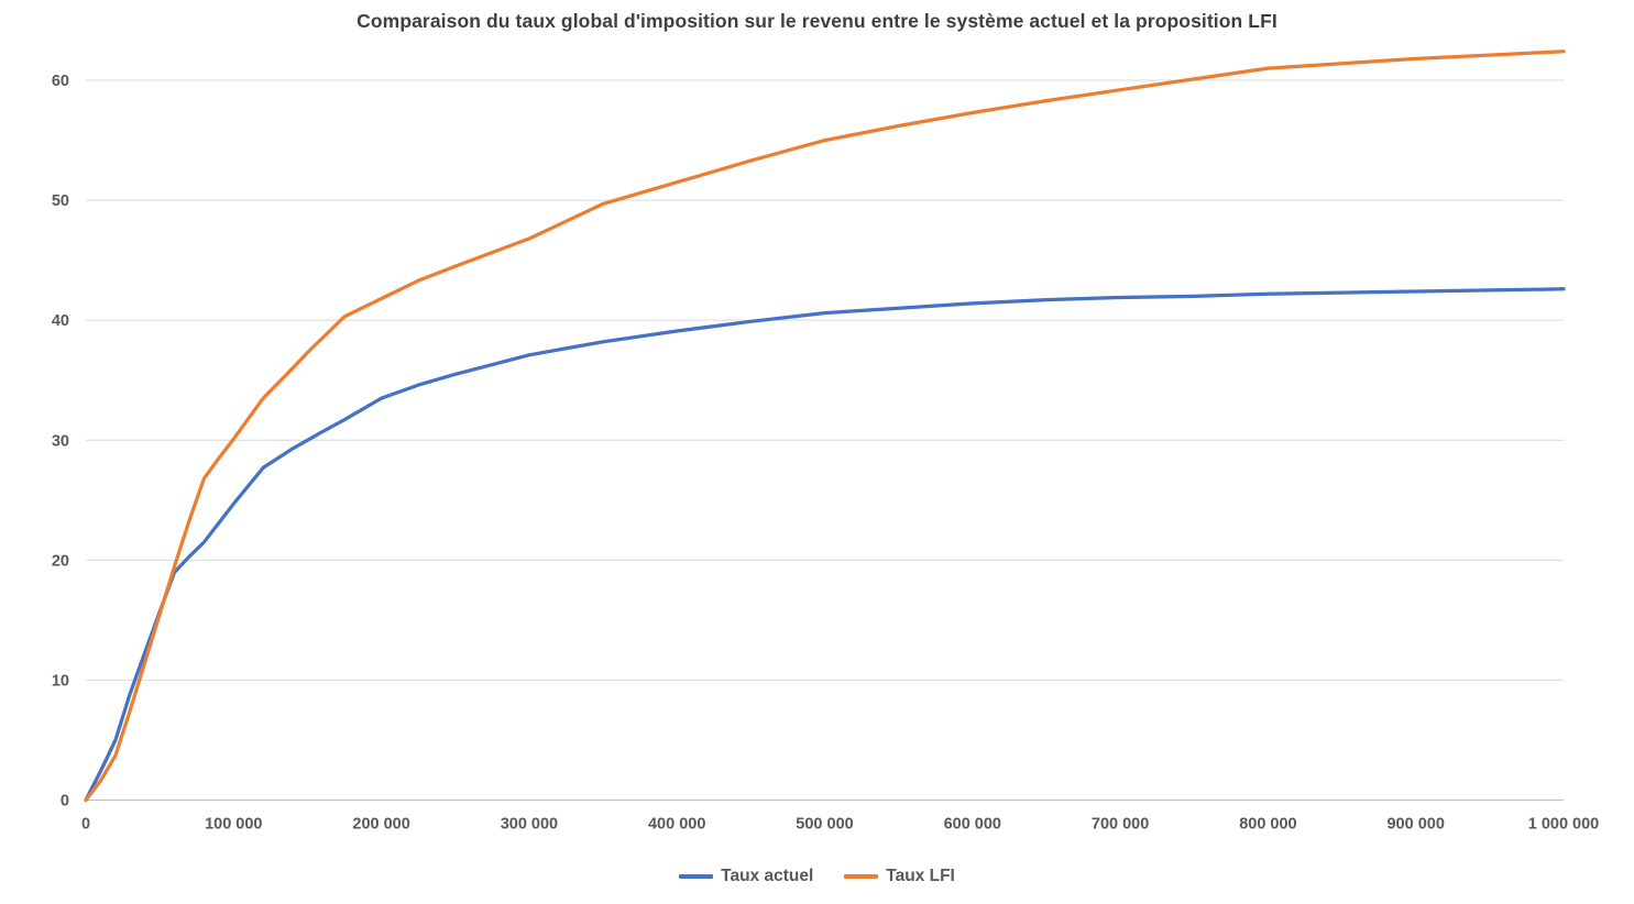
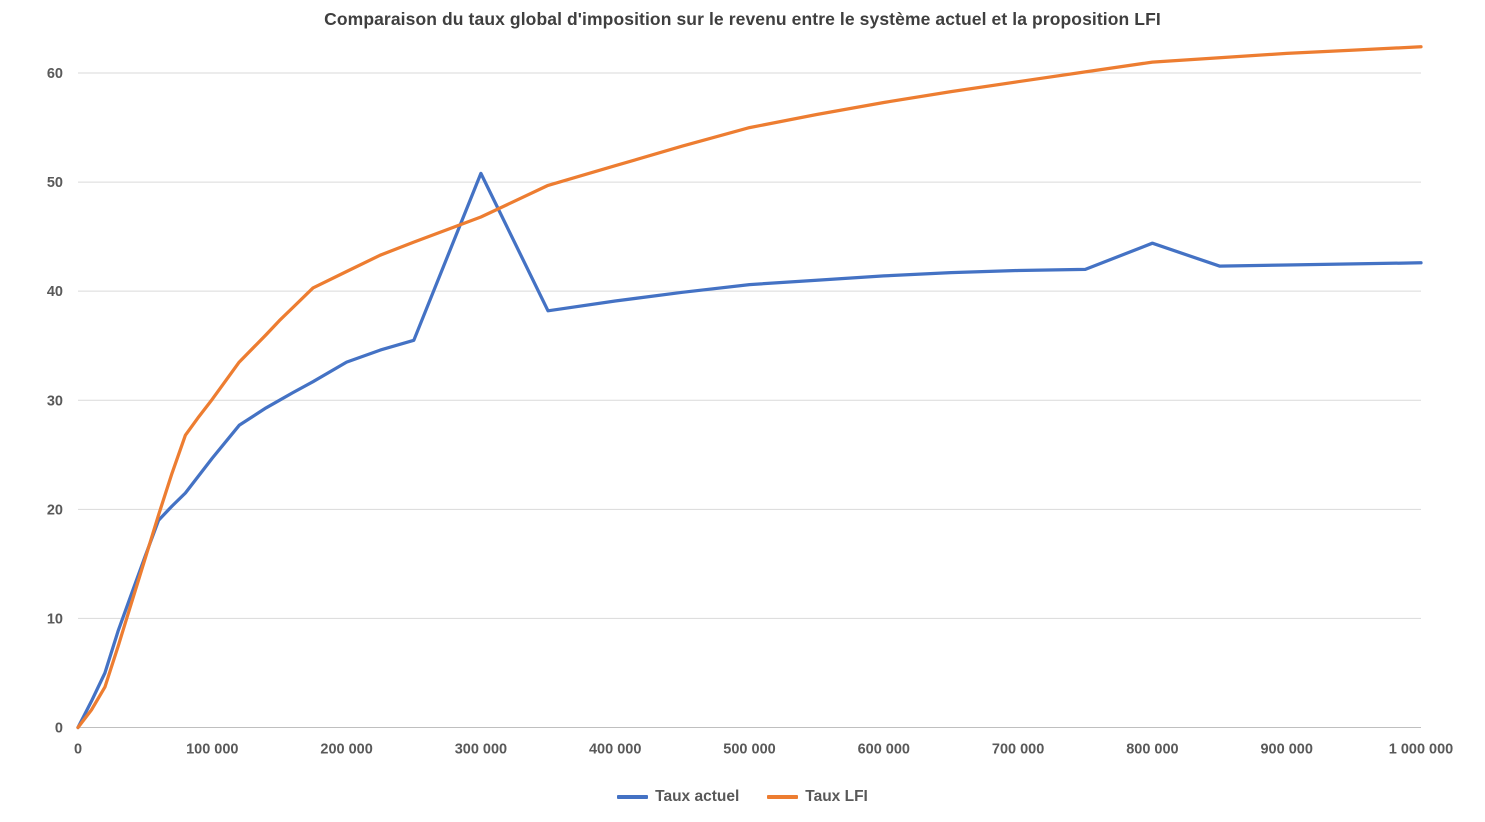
Taux actuel/300000: 37.1 -> 50.8
Taux actuel/800000: 42.2 -> 44.4
